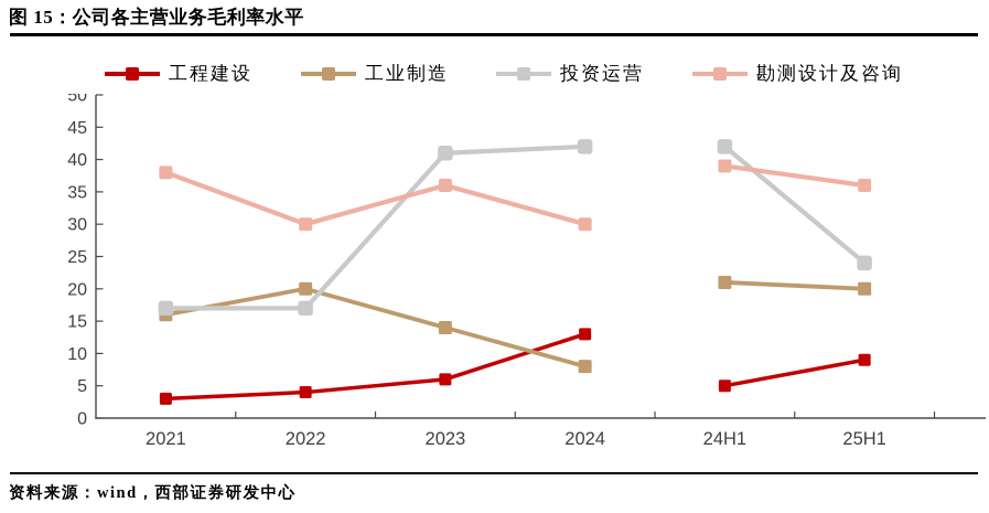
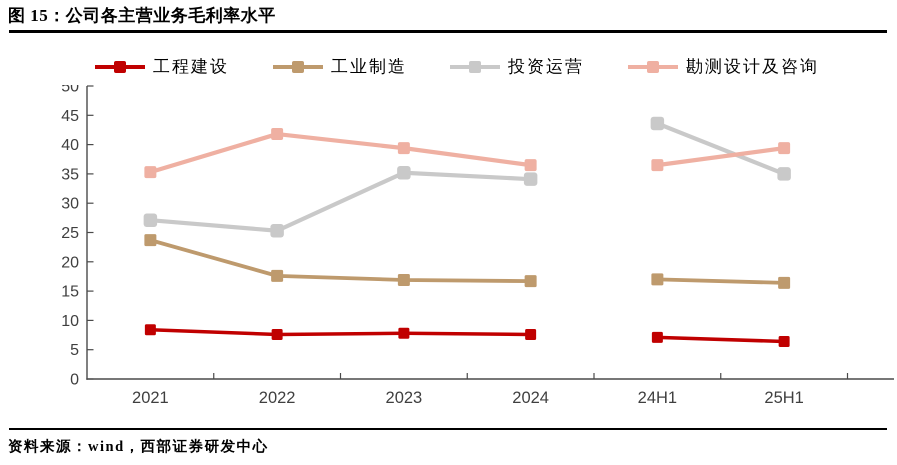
工程建设/2021: 3 -> 8
工业制造/2021: 16 -> 24
投资运营/2021: 17 -> 27
勘测设计及咨询/2021: 38 -> 35
工程建设/2022: 4 -> 8
工业制造/2022: 20 -> 18
投资运营/2022: 17 -> 25
勘测设计及咨询/2022: 30 -> 42
工程建设/2023: 6 -> 8
工业制造/2023: 14 -> 17
投资运营/2023: 41 -> 35
勘测设计及咨询/2023: 36 -> 39
工程建设/2024: 13 -> 8
工业制造/2024: 8 -> 17
投资运营/2024: 42 -> 34
勘测设计及咨询/2024: 30 -> 36
工程建设/24H1: 5 -> 7
工业制造/24H1: 21 -> 17
投资运营/24H1: 42 -> 44
勘测设计及咨询/24H1: 39 -> 36
工程建设/25H1: 9 -> 6
工业制造/25H1: 20 -> 16
投资运营/25H1: 24 -> 35
勘测设计及咨询/25H1: 36 -> 39
